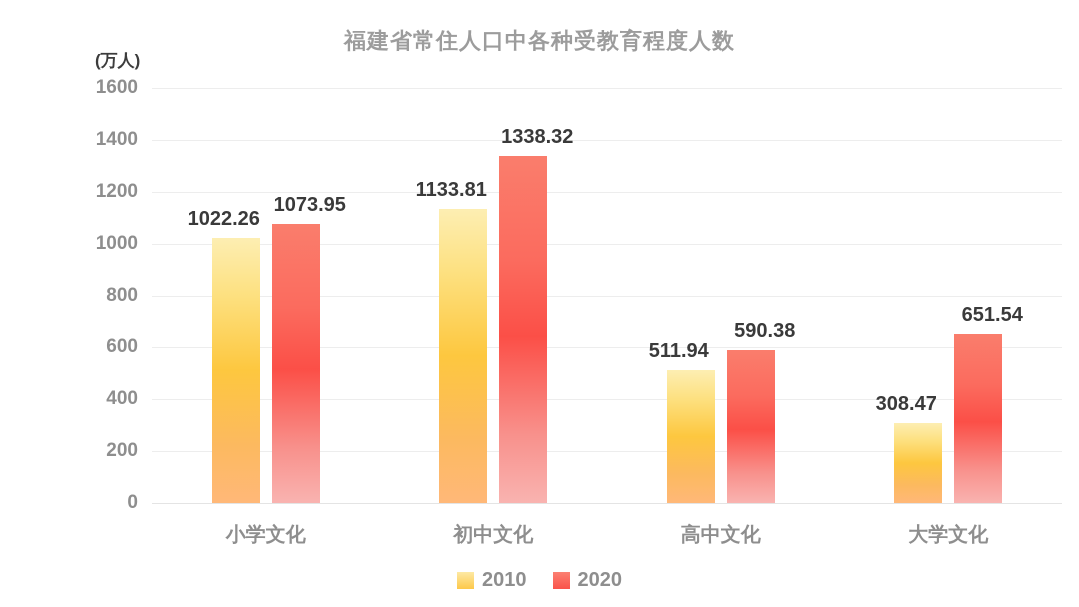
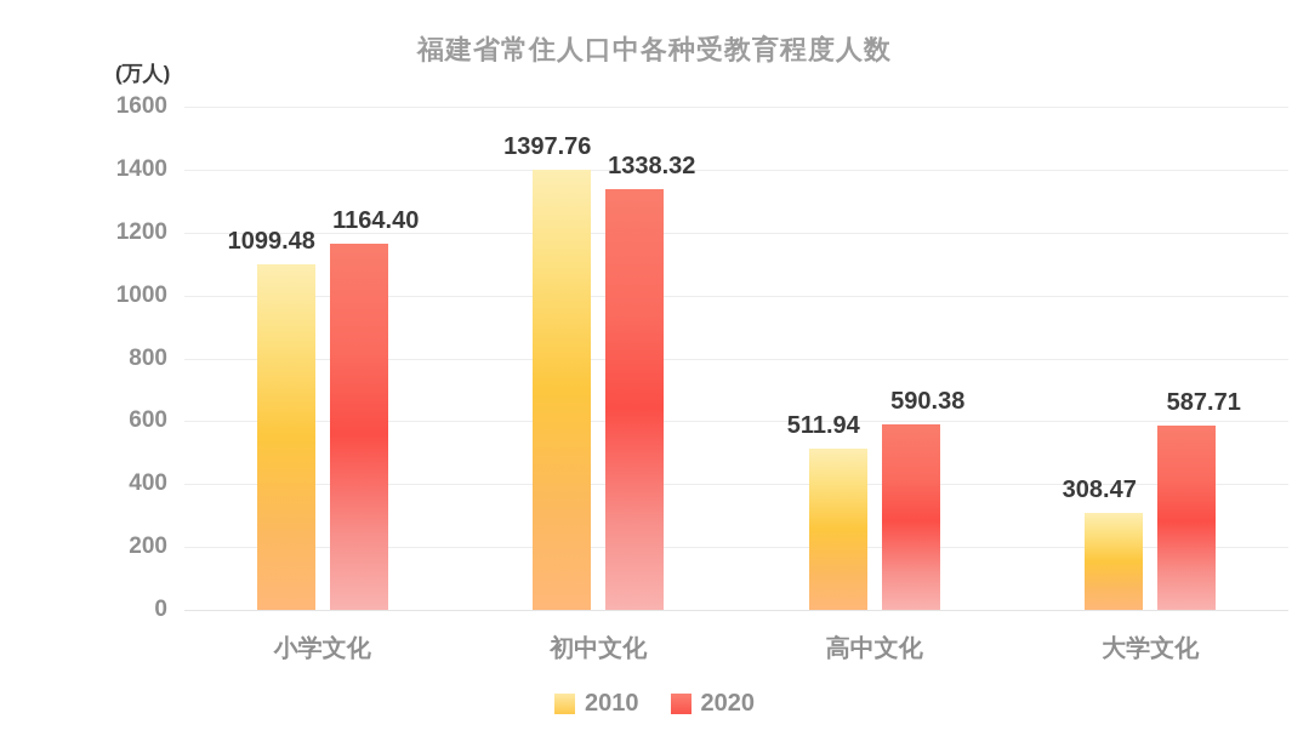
2010/小学文化: 1022.26 -> 1099.48
2020/小学文化: 1073.95 -> 1164.40
2010/初中文化: 1133.81 -> 1397.76
2020/大学文化: 651.54 -> 587.71
